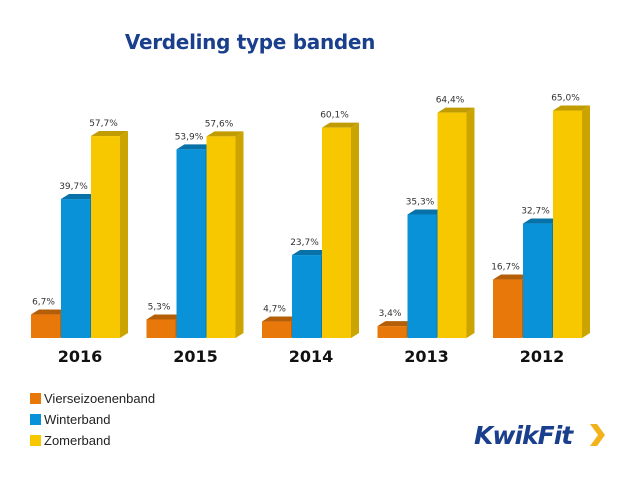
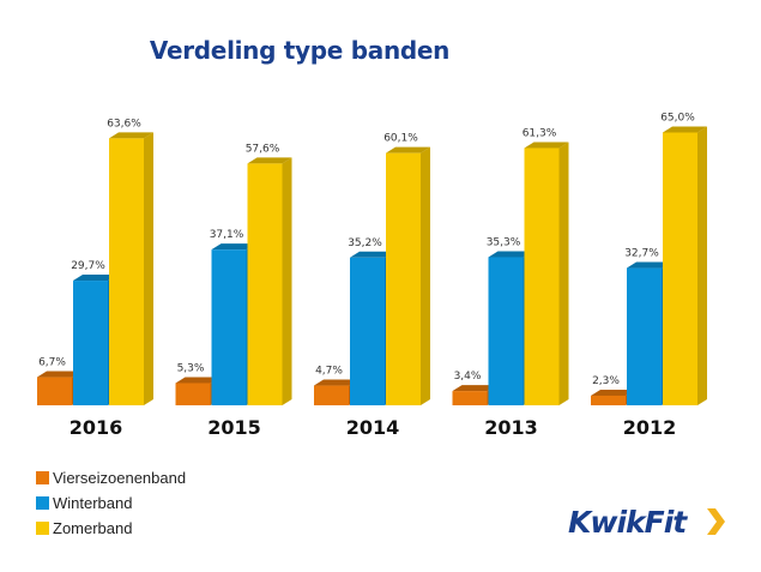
Winterband/2016: 39,7% -> 29,7%
Zomerband/2016: 57,7% -> 63,6%
Winterband/2015: 53,9% -> 37,1%
Winterband/2014: 23,7% -> 35,2%
Zomerband/2013: 64,4% -> 61,3%
Vierseizoenenband/2012: 16,7% -> 2,3%
